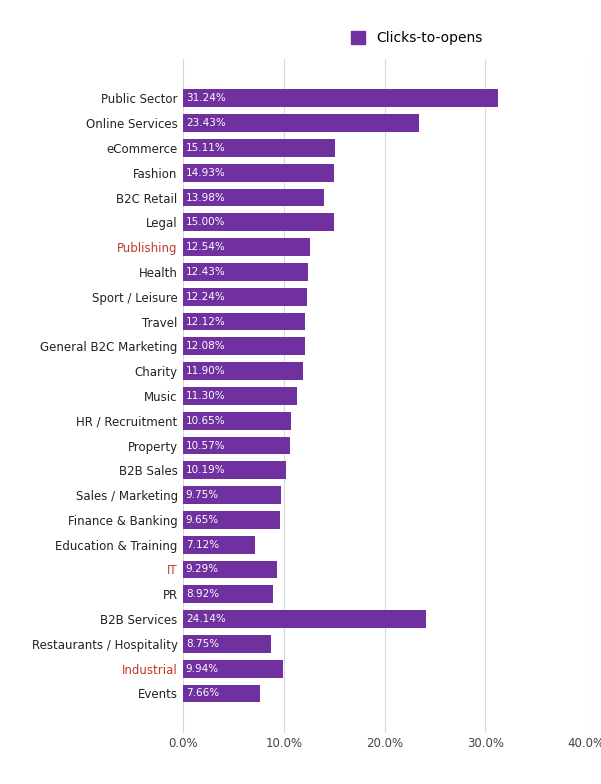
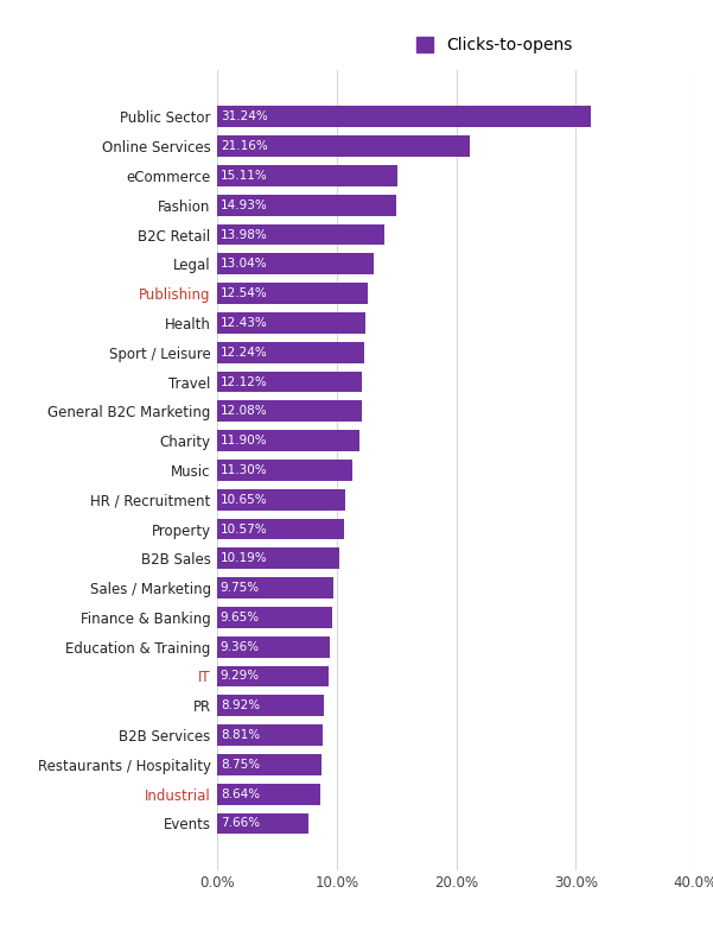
Online Services: 23.43% -> 21.16%
Legal: 15.00% -> 13.04%
Education & Training: 7.12% -> 9.36%
B2B Services: 24.14% -> 8.81%
Industrial: 9.94% -> 8.64%
